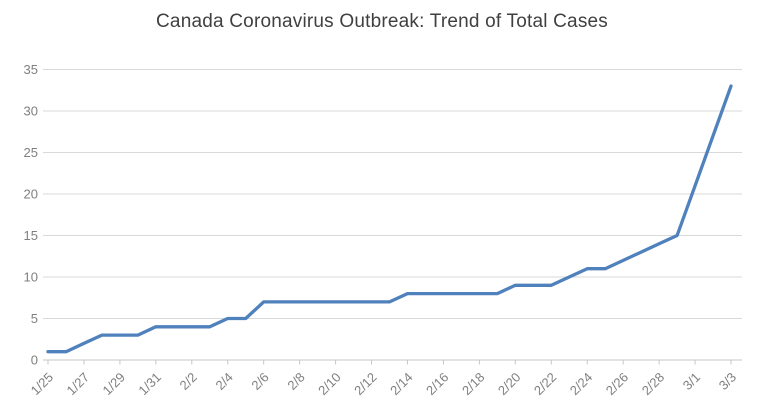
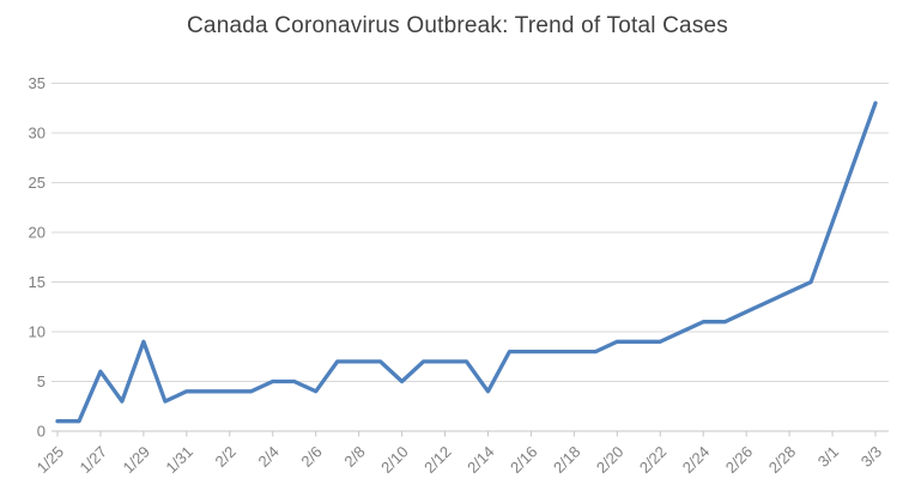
1/27: 2 -> 6
1/29: 3 -> 9
2/6: 7 -> 4
2/10: 7 -> 5
2/14: 8 -> 4
